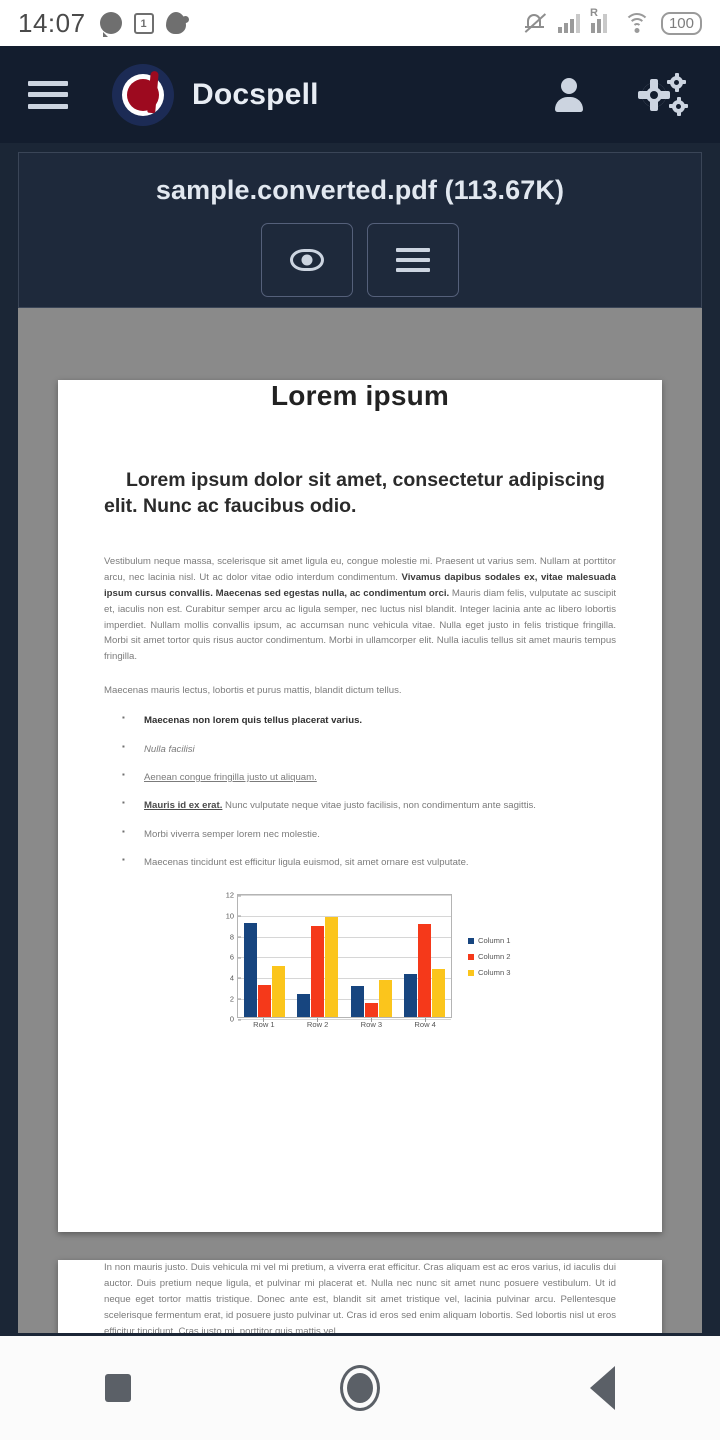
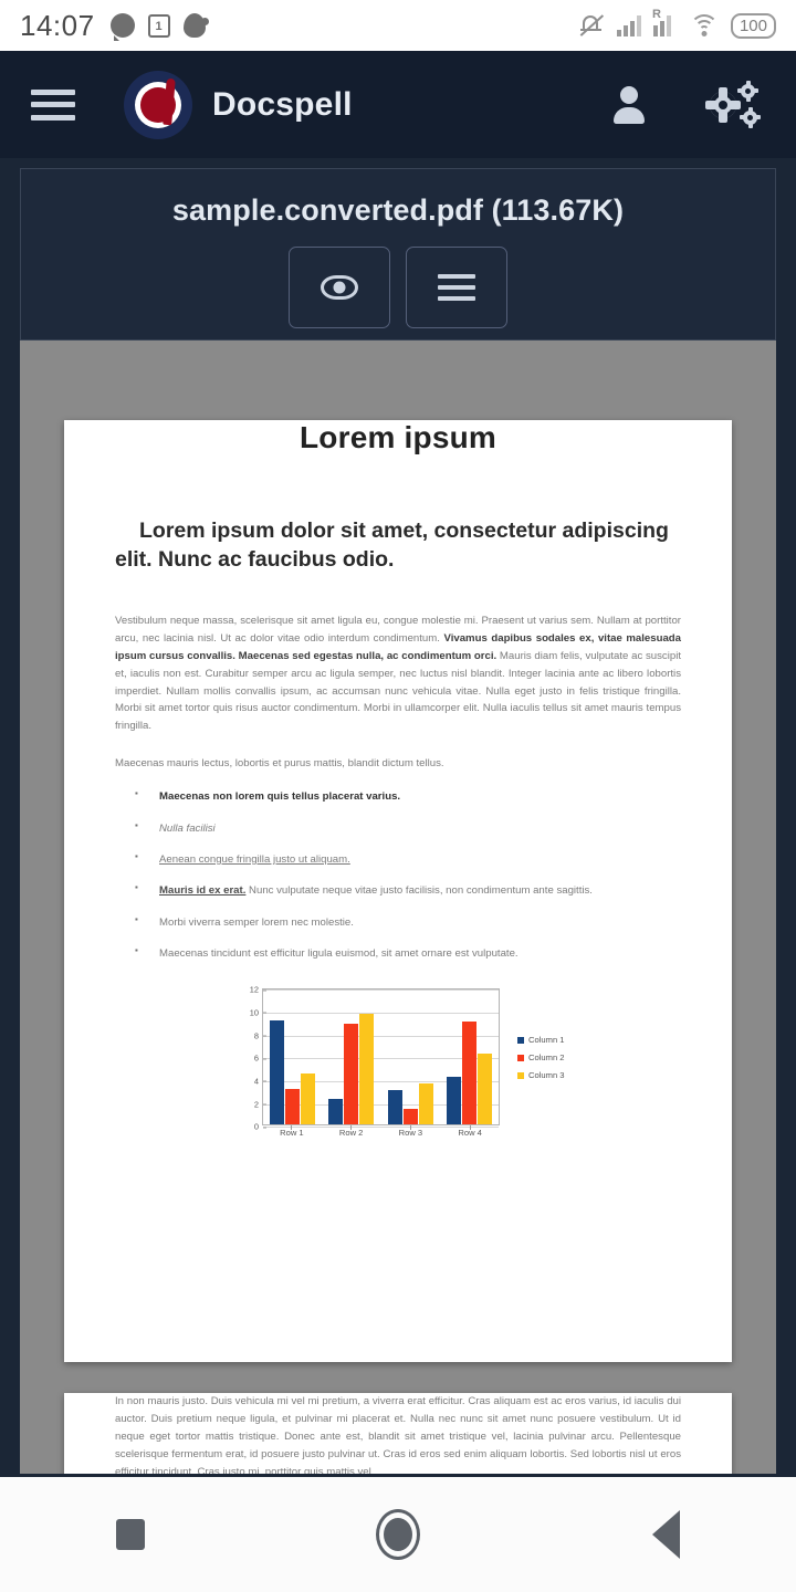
Column 3/Row 1: 5.0 -> 4.5
Column 3/Row 4: 4.7 -> 6.2
